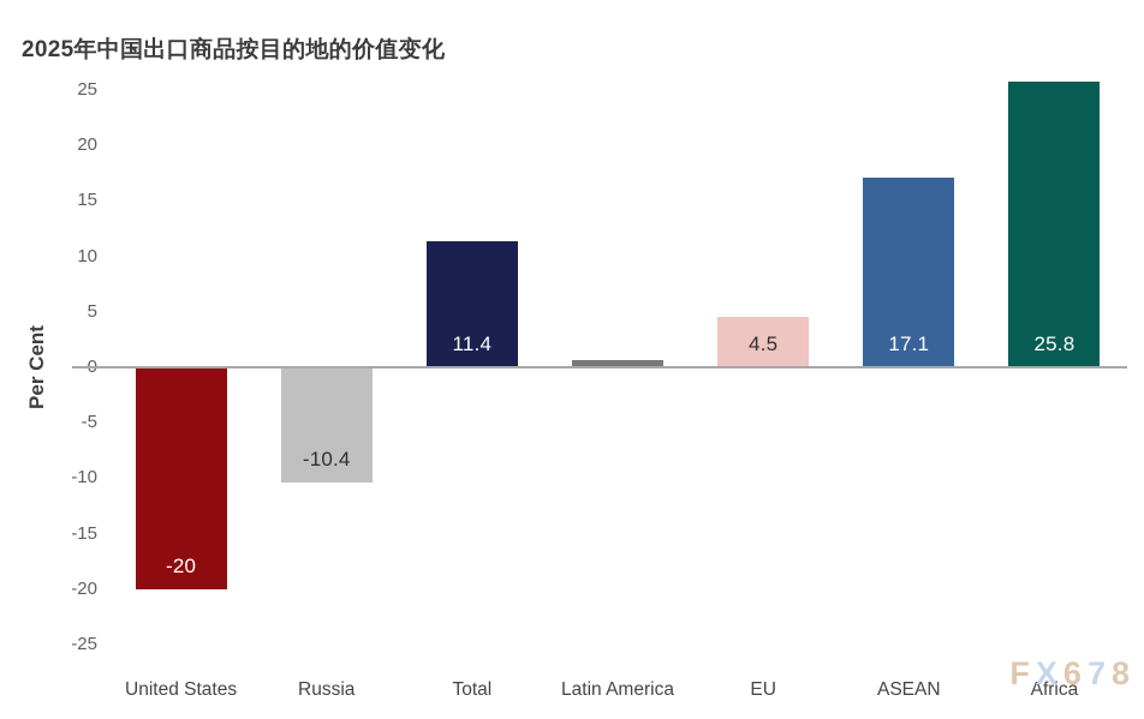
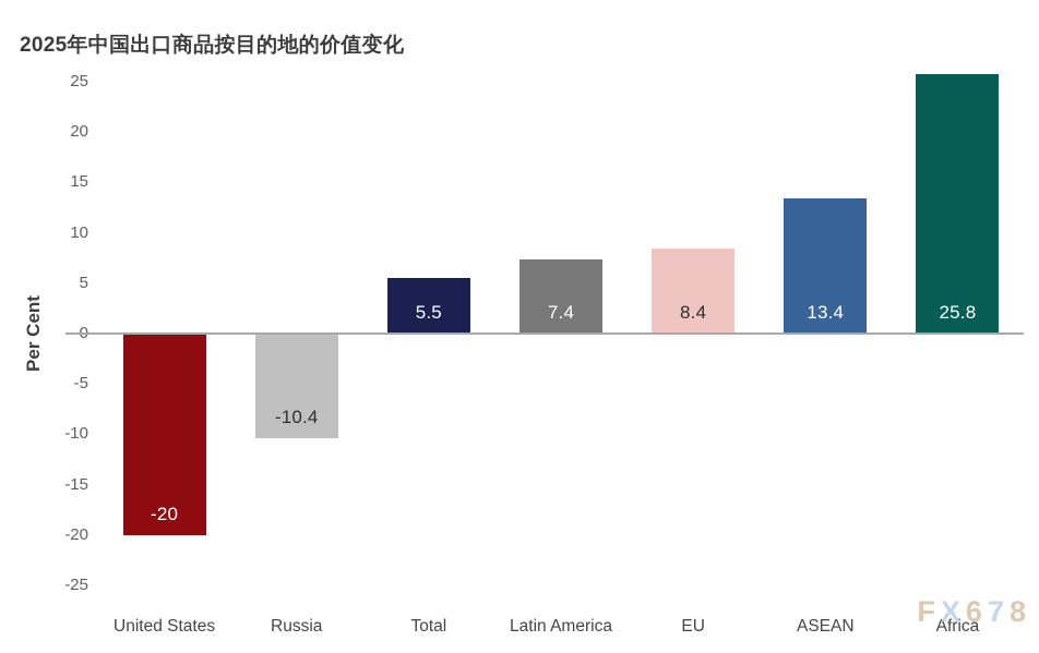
Total: 11.4 -> 5.5
Latin America: 0.7 -> 7.4
EU: 4.5 -> 8.4
ASEAN: 17.1 -> 13.4
